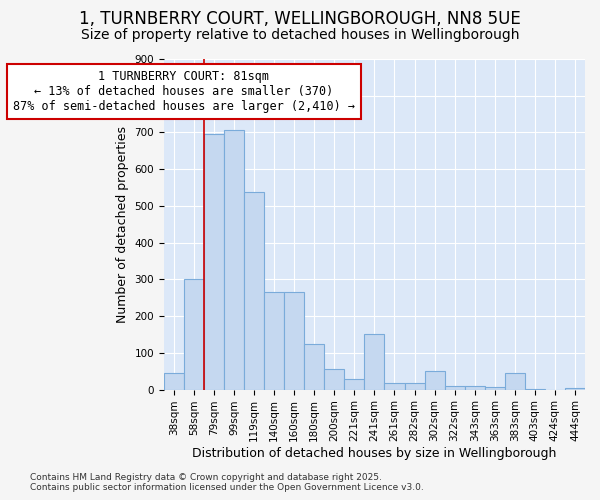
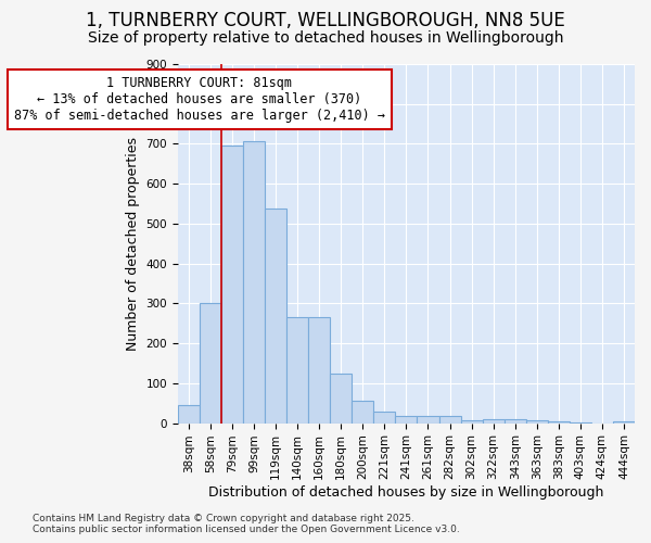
241sqm: 150 -> 18
302sqm: 50 -> 7
383sqm: 45 -> 5
